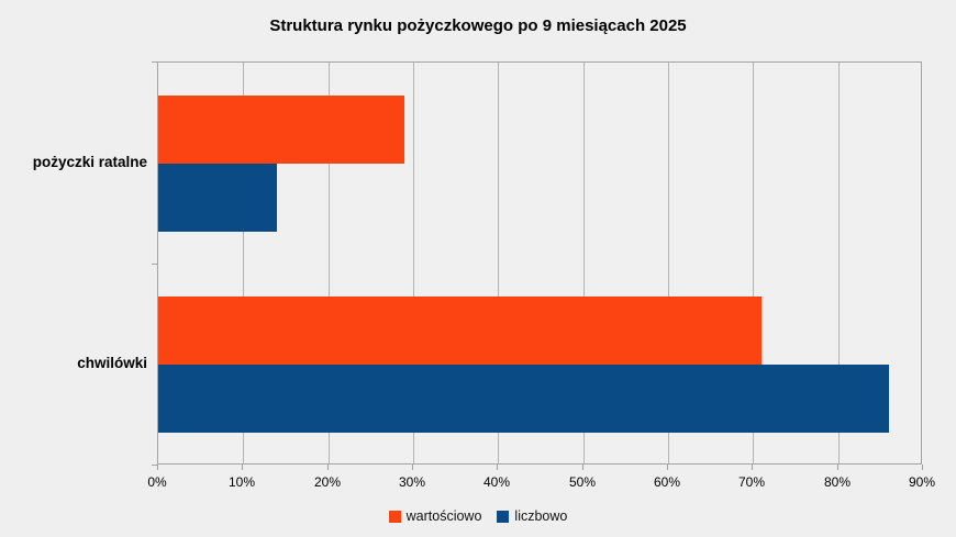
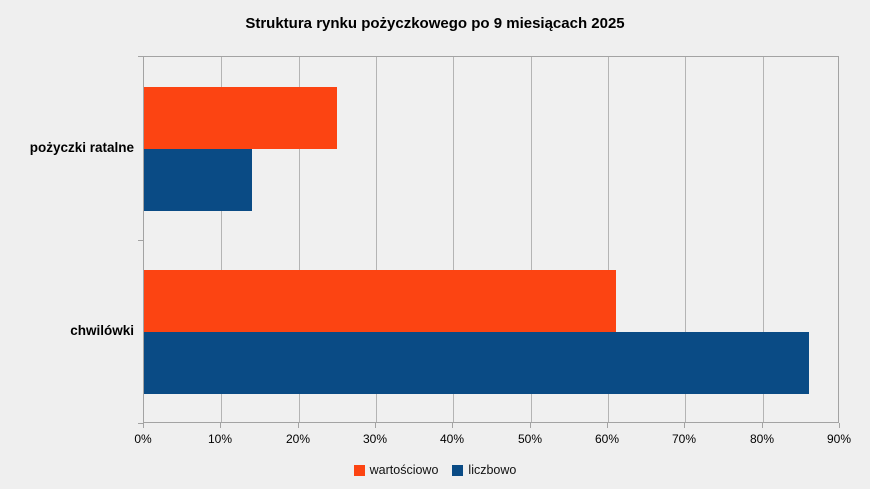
wartościowo/pożyczki ratalne: 29% -> 25%
wartościowo/chwilówki: 71% -> 61%
